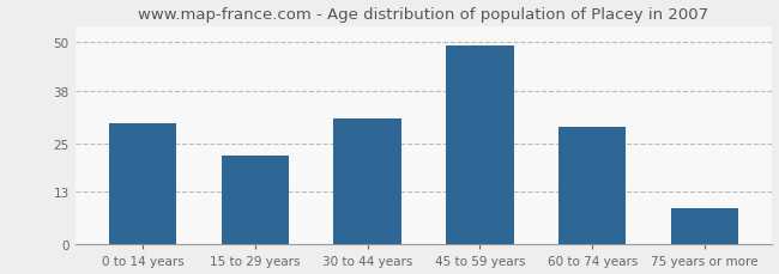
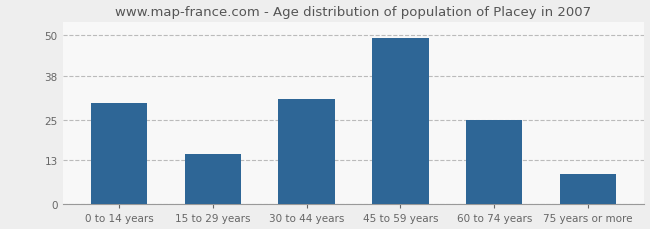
15 to 29 years: 22 -> 15
60 to 74 years: 29 -> 25
